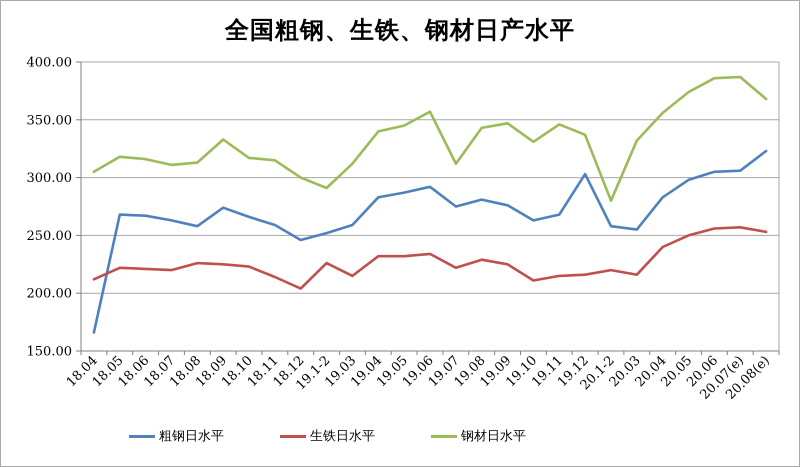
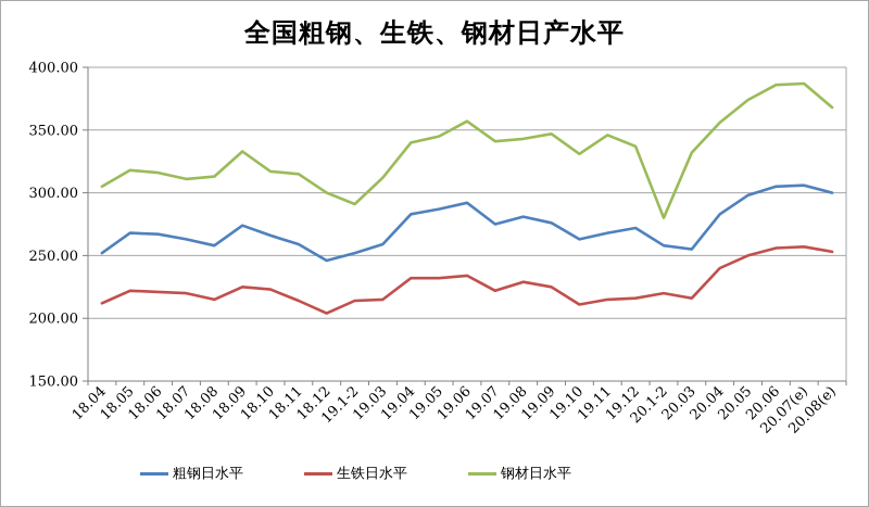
粗钢日水平/18.04: 166 -> 252
生铁日水平/18.08: 226 -> 215
生铁日水平/19.1-2: 226 -> 214
钢材日水平/19.07: 312 -> 341
粗钢日水平/19.12: 303 -> 272
粗钢日水平/20.08(e): 323 -> 300
